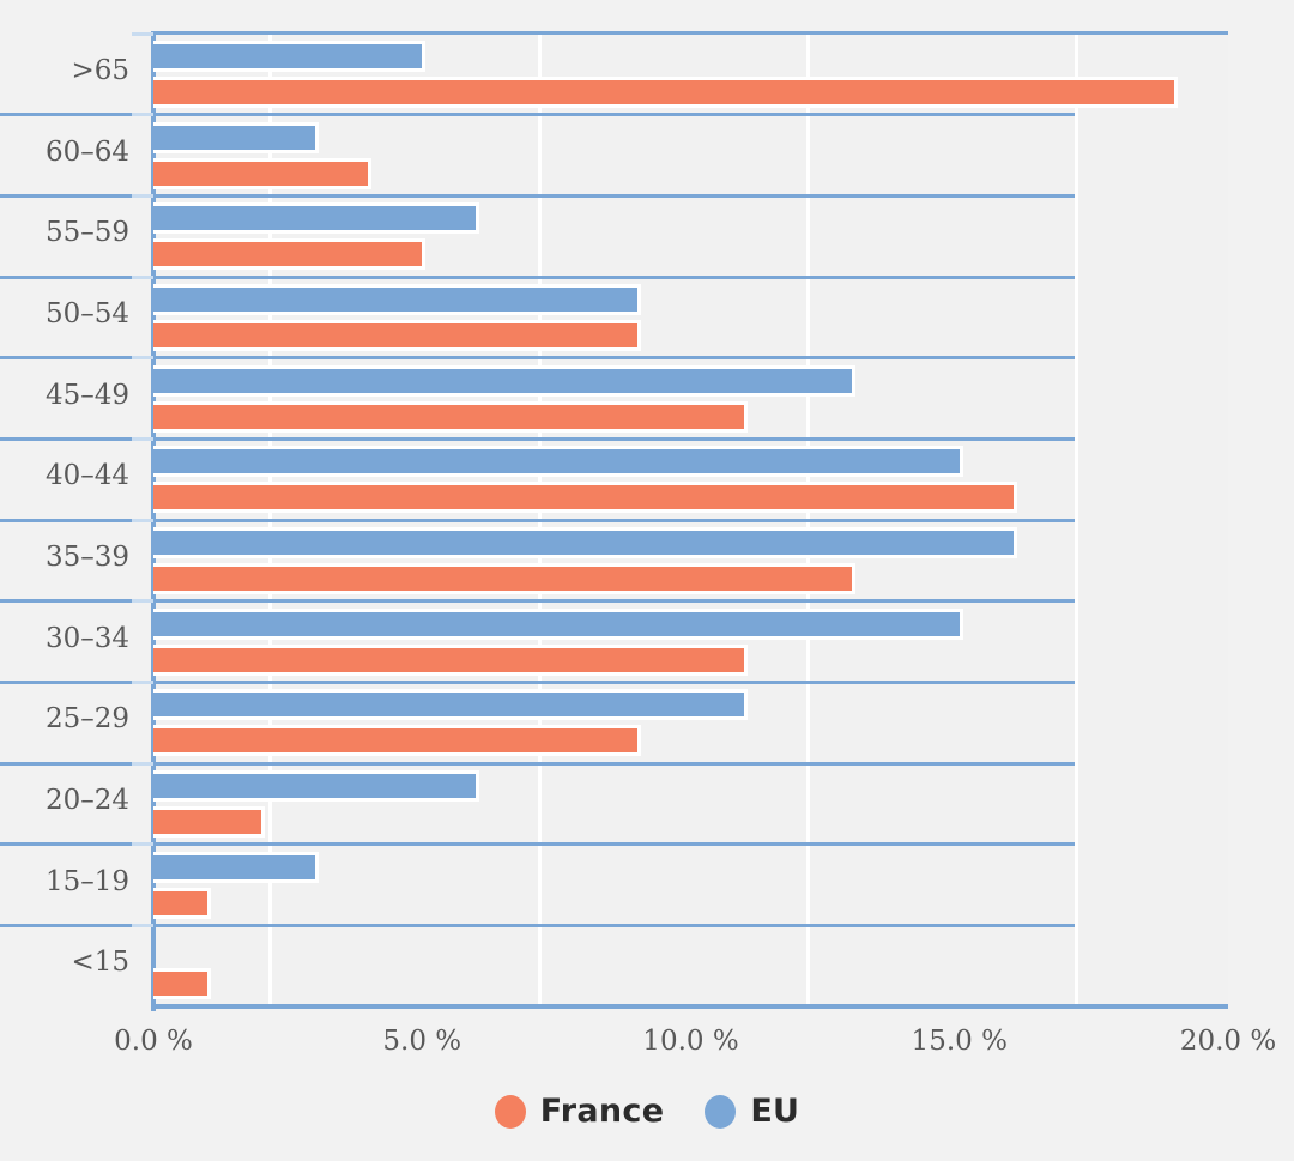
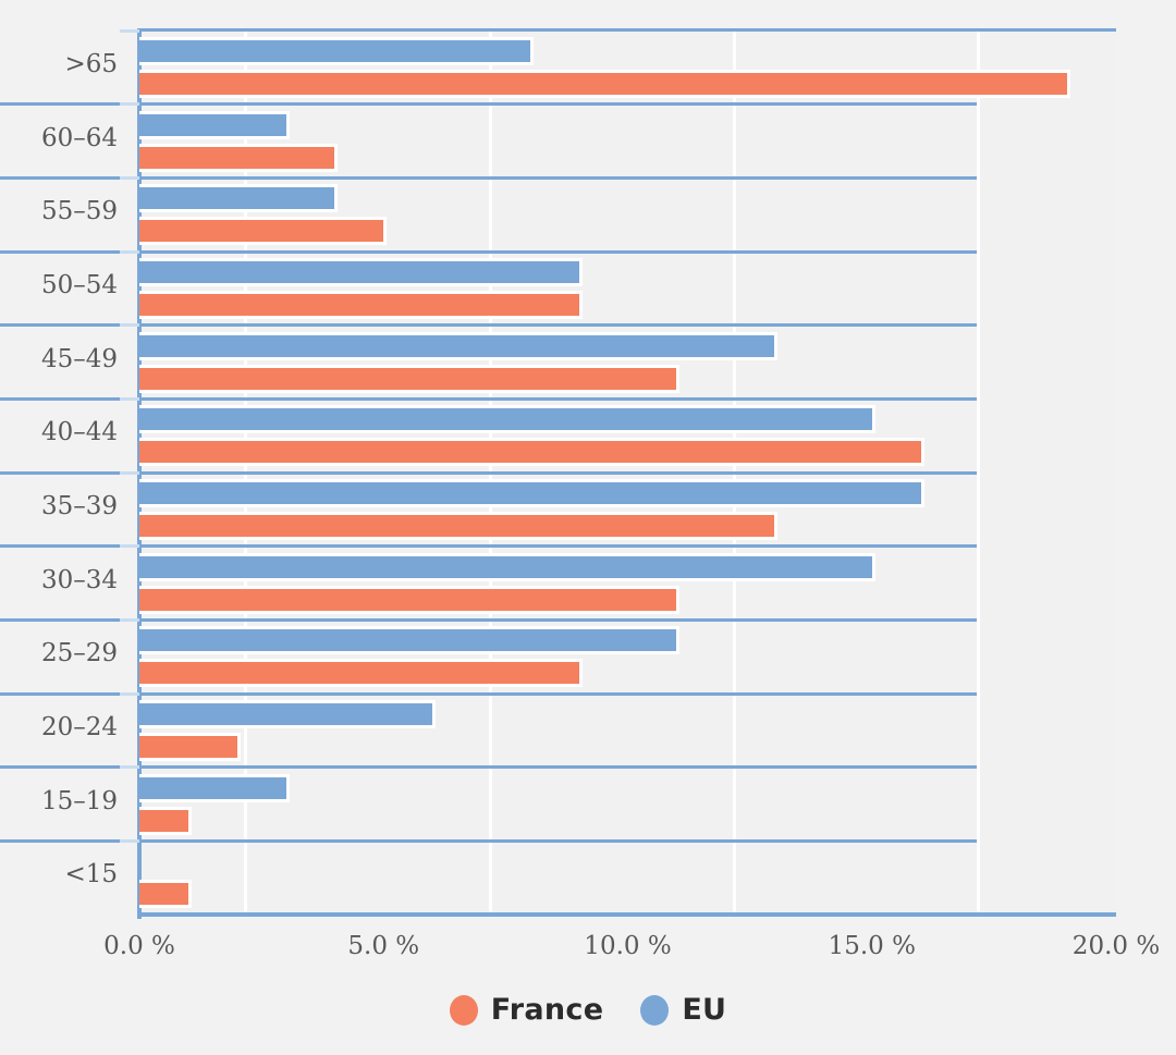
EU/>65: 5% -> 8%
EU/55–59: 6% -> 4%
